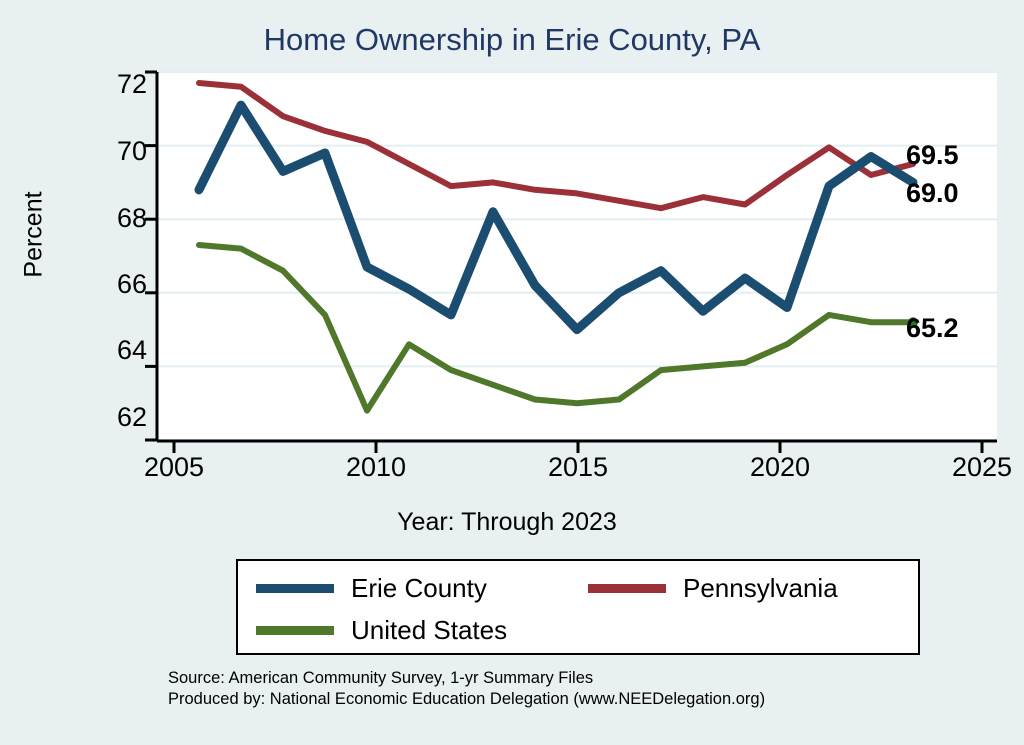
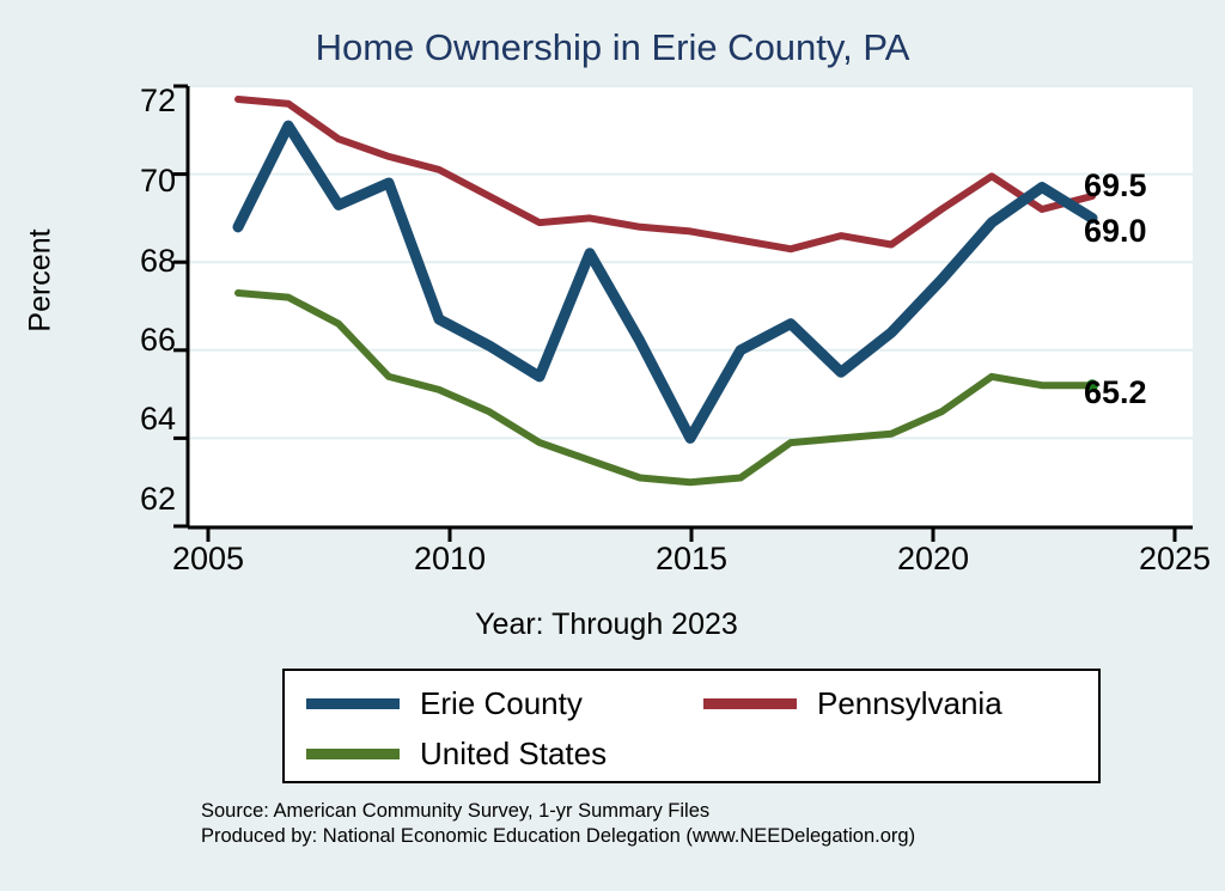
United States/2010: 62.8 -> 65.1
Erie County/2015: 65.0 -> 64.0
Erie County/2020: 65.6 -> 67.6
